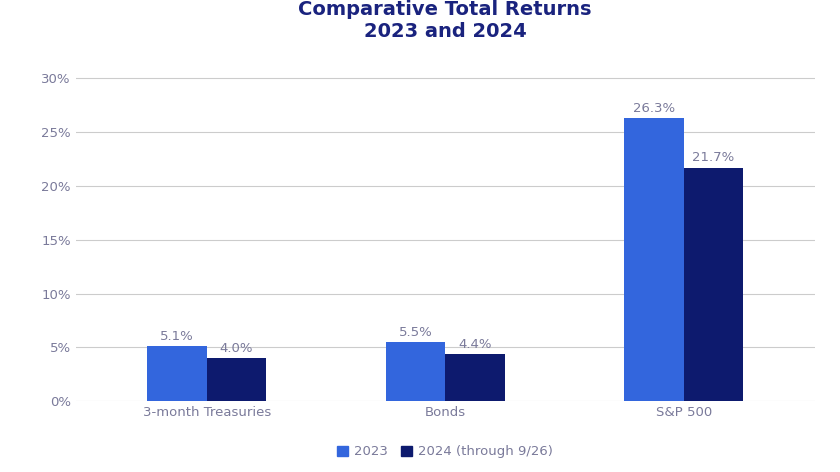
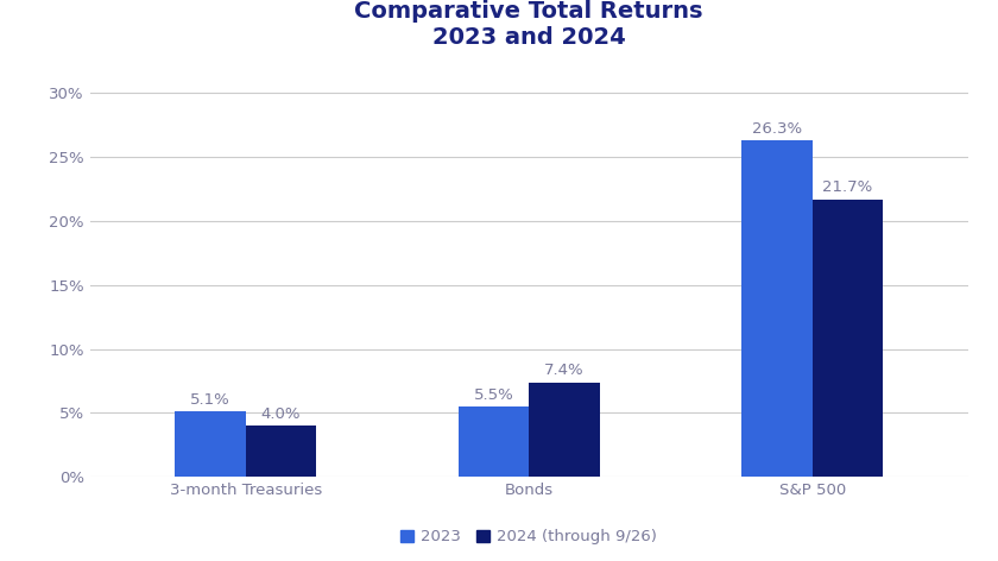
2024 (through 9/26)/Bonds: 4.4% -> 7.4%
